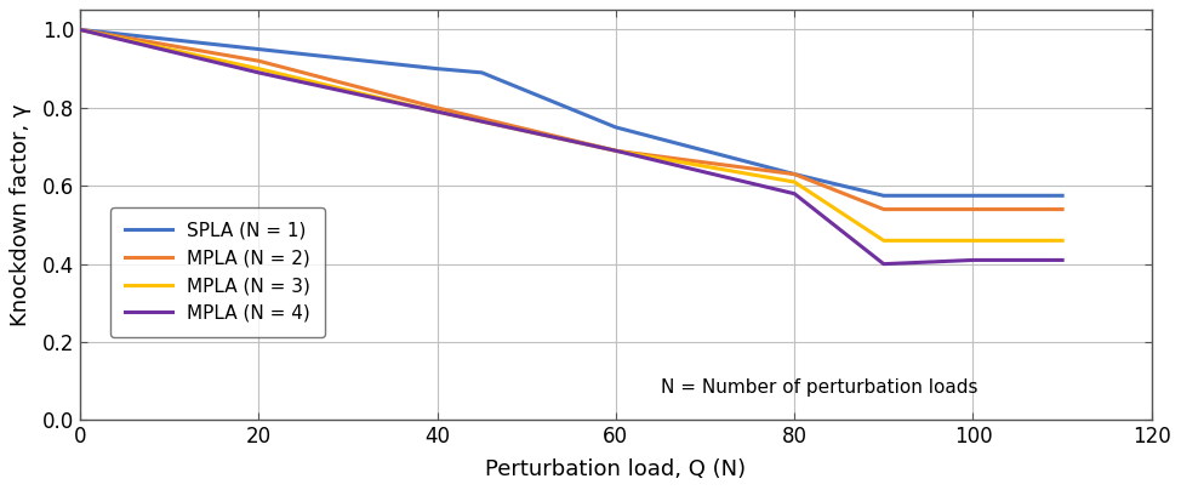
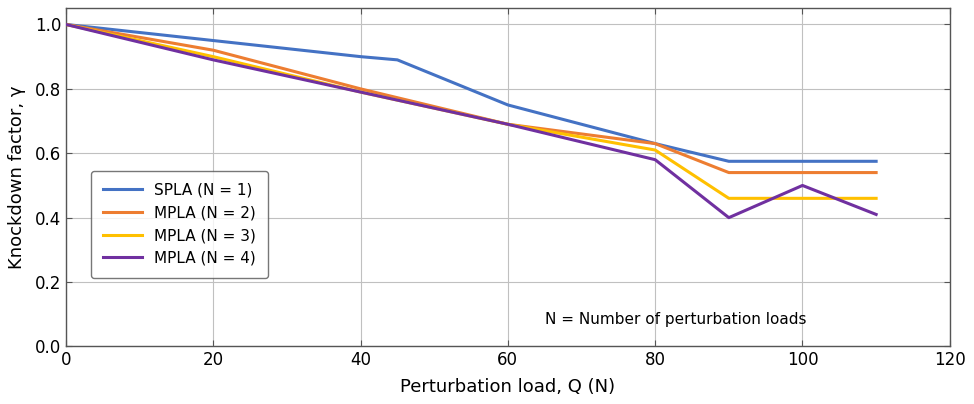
MPLA (N = 4)/100: 0.41 -> 0.50
